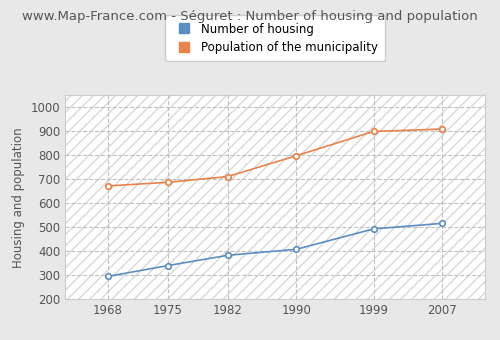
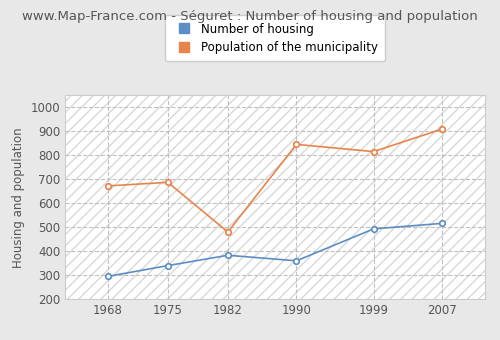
Population of the municipality/1982: 711 -> 480
Number of housing/1990: 408 -> 360
Population of the municipality/1990: 798 -> 845
Population of the municipality/1999: 899 -> 815
